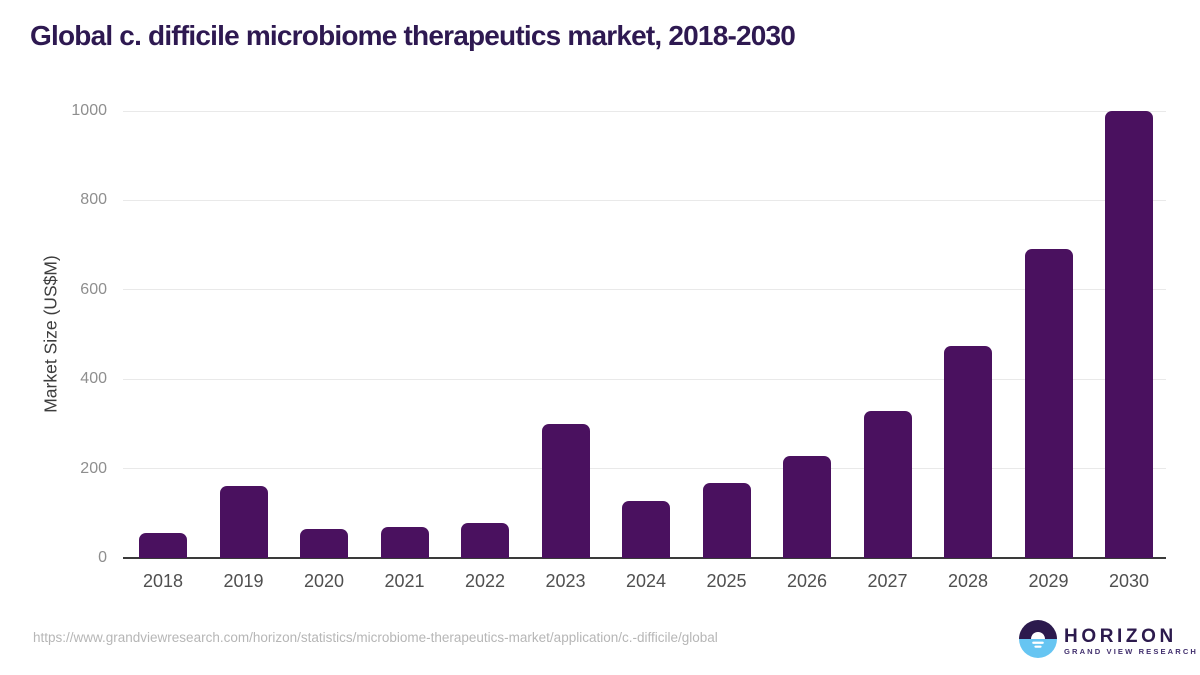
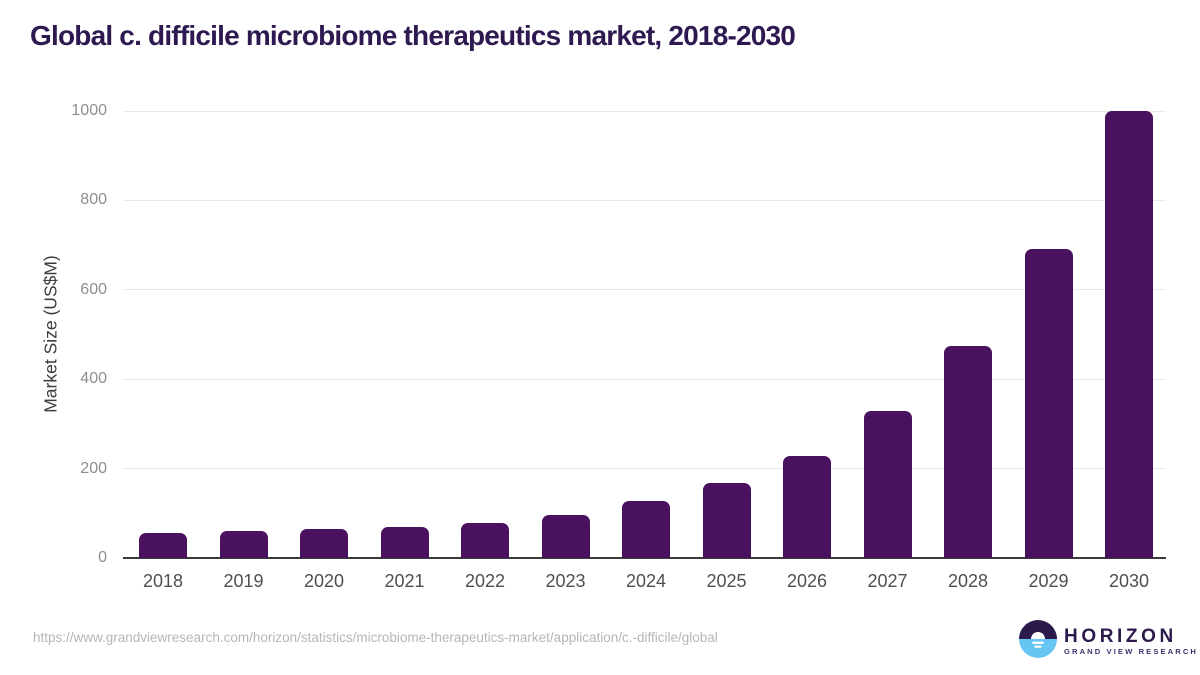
2019: 160 -> 60
2023: 300 -> 100
